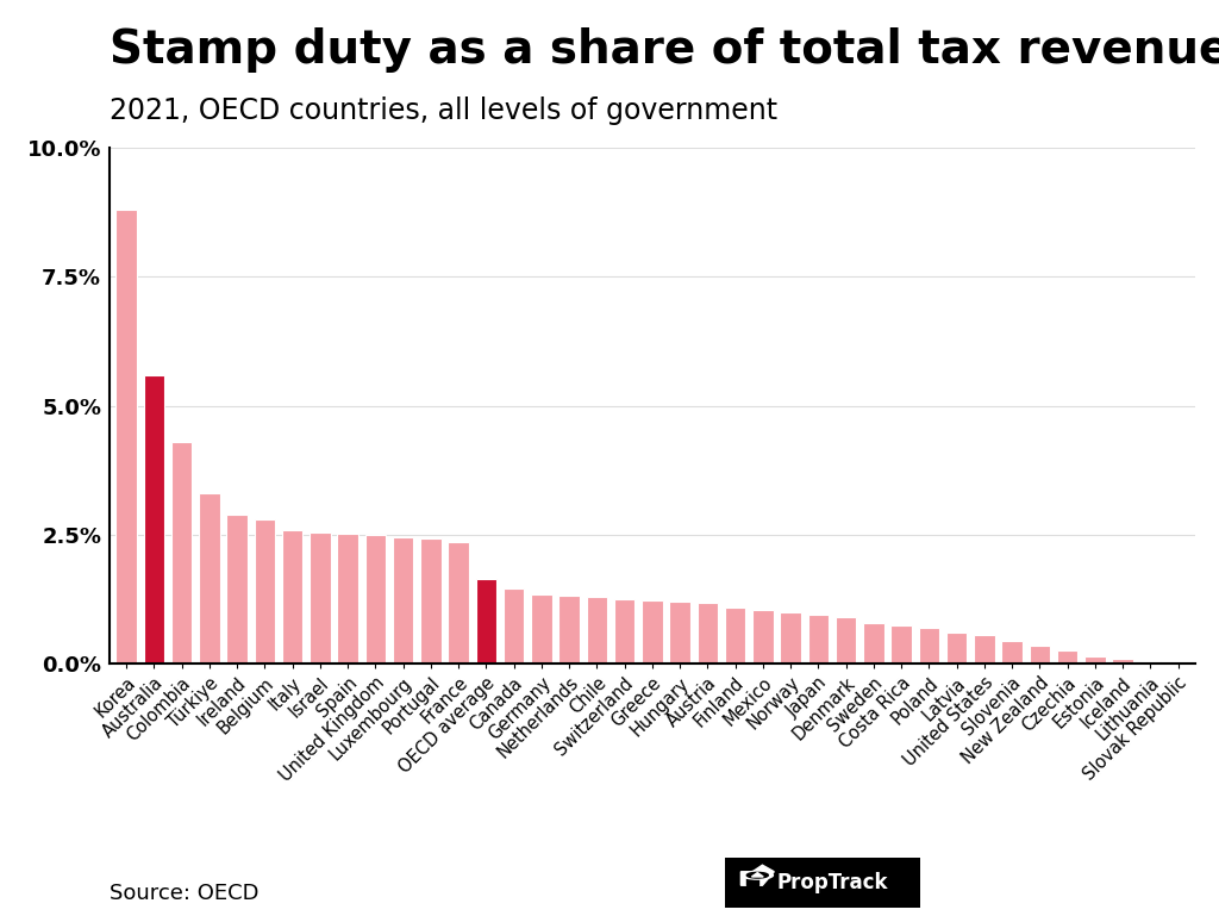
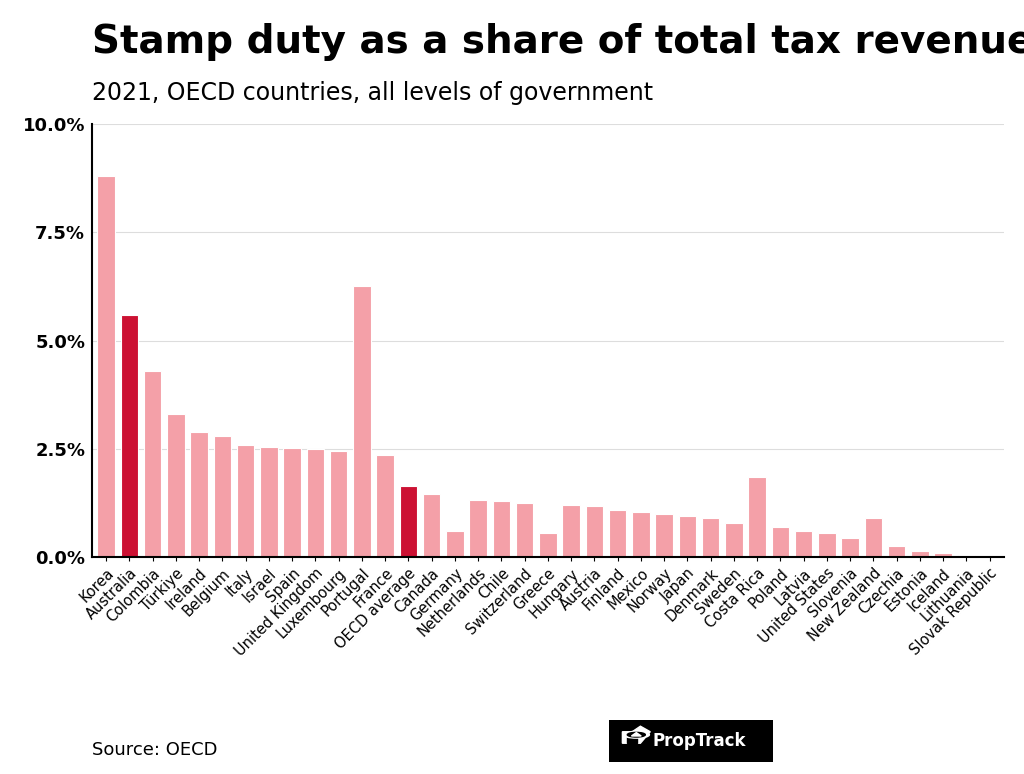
Portugal: 2.42% -> 6.25%
Germany: 1.35% -> 0.60%
Greece: 1.22% -> 0.55%
Costa Rica: 0.75% -> 1.85%
New Zealand: 0.35% -> 0.90%
